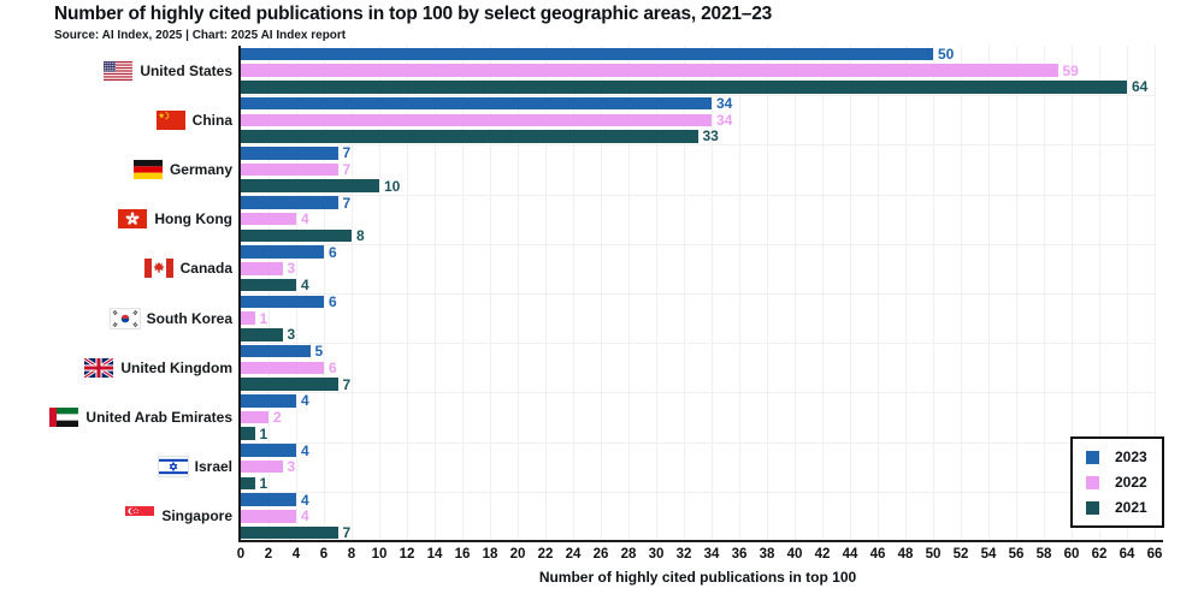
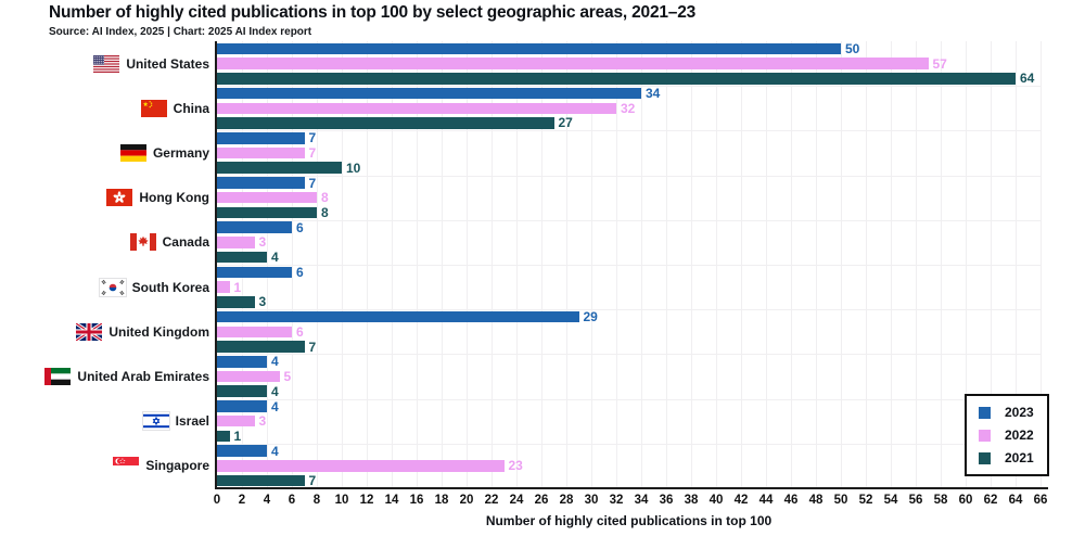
2022/United States: 59 -> 57
2022/China: 34 -> 32
2021/China: 33 -> 27
2022/Hong Kong: 4 -> 8
2023/United Kingdom: 5 -> 29
2022/United Arab Emirates: 2 -> 5
2021/United Arab Emirates: 1 -> 4
2022/Singapore: 4 -> 23
